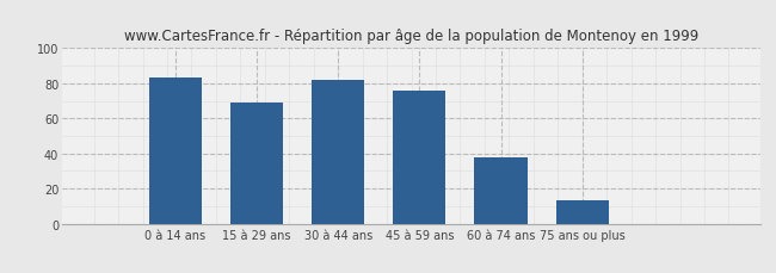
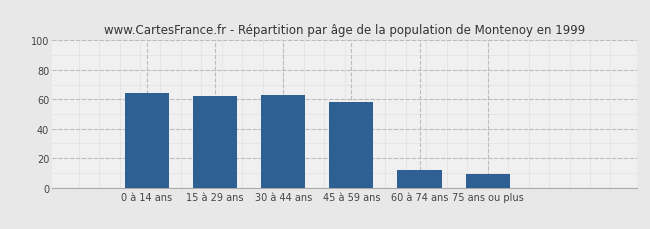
0 à 14 ans: 83 -> 64
15 à 29 ans: 69 -> 62
30 à 44 ans: 82 -> 63
45 à 59 ans: 76 -> 58
60 à 74 ans: 38 -> 12
75 ans ou plus: 13 -> 9
